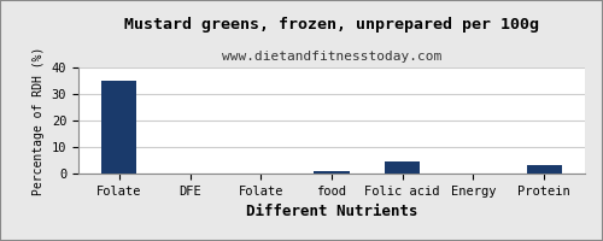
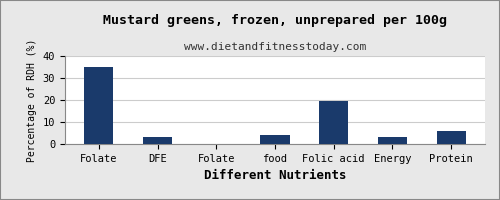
DFE: 0.2 -> 3.0
food: 1.0 -> 4.0
Folic acid: 4.5 -> 19.5
Energy: 0.2 -> 3.0
Protein: 3.2 -> 6.0
